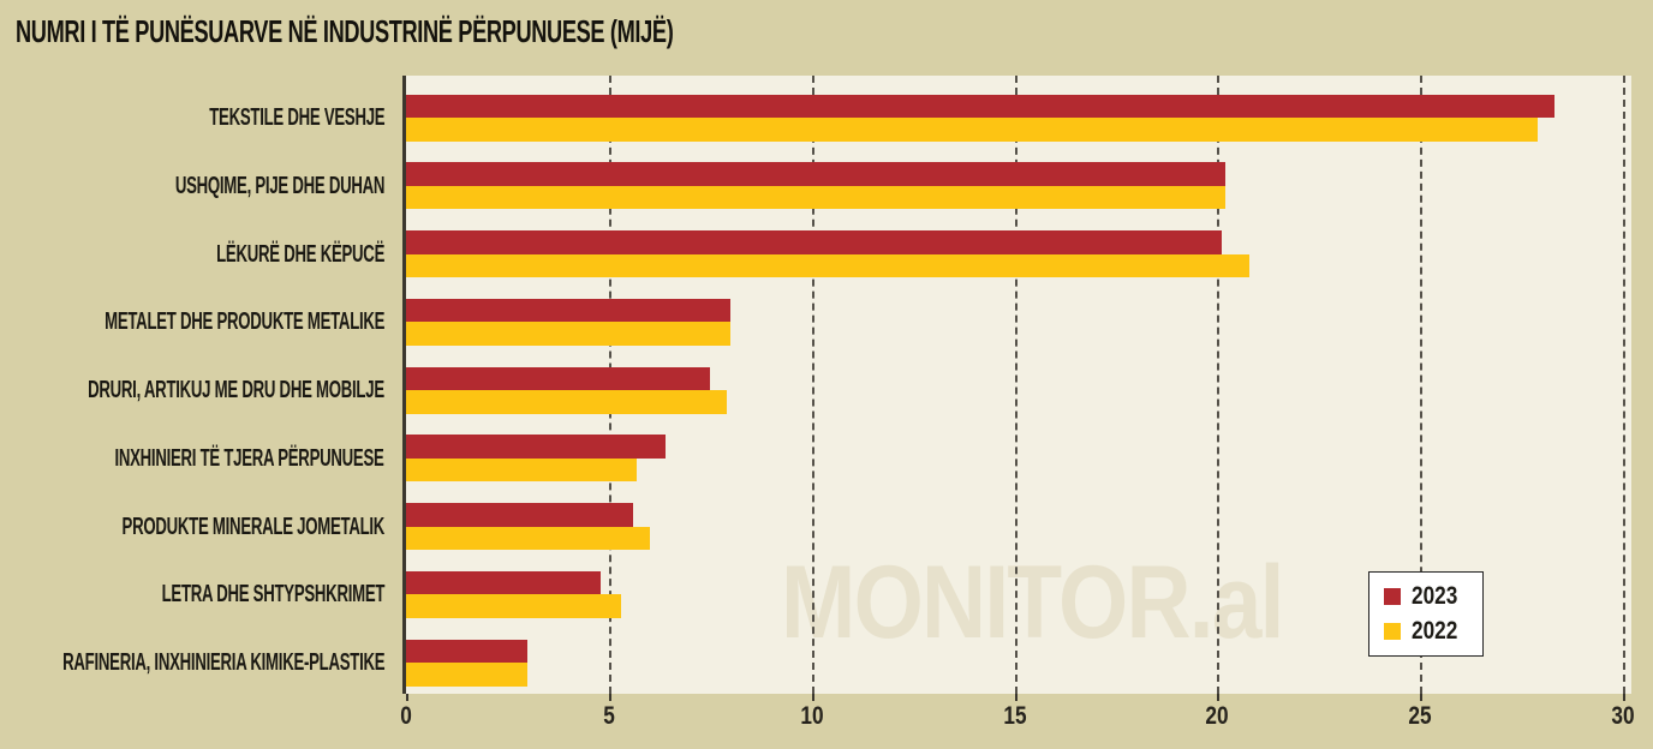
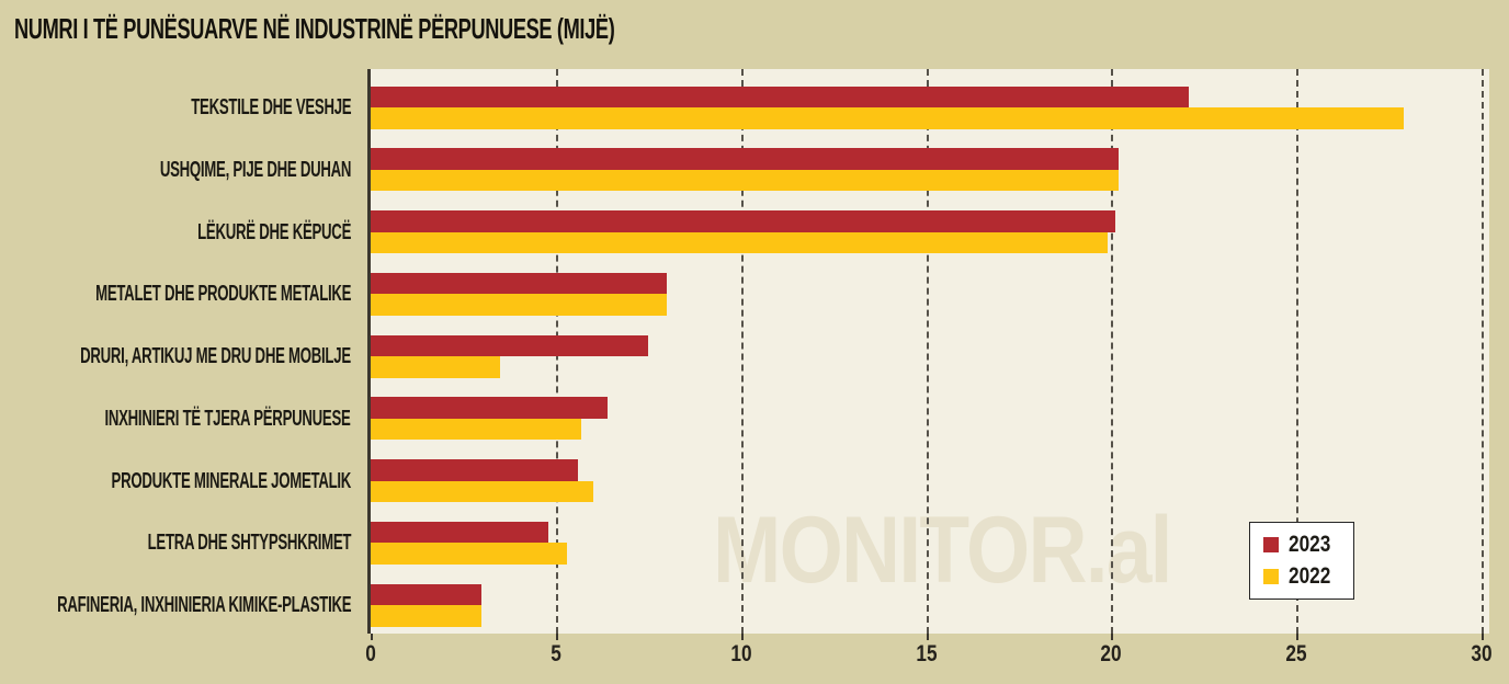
2023/TEKSTILE DHE VESHJE: 28.3 -> 22.1
2022/LËKURË DHE KËPUCË: 20.8 -> 19.9
2022/DRURI, ARTIKUJ ME DRU DHE MOBILJE: 7.9 -> 3.5
